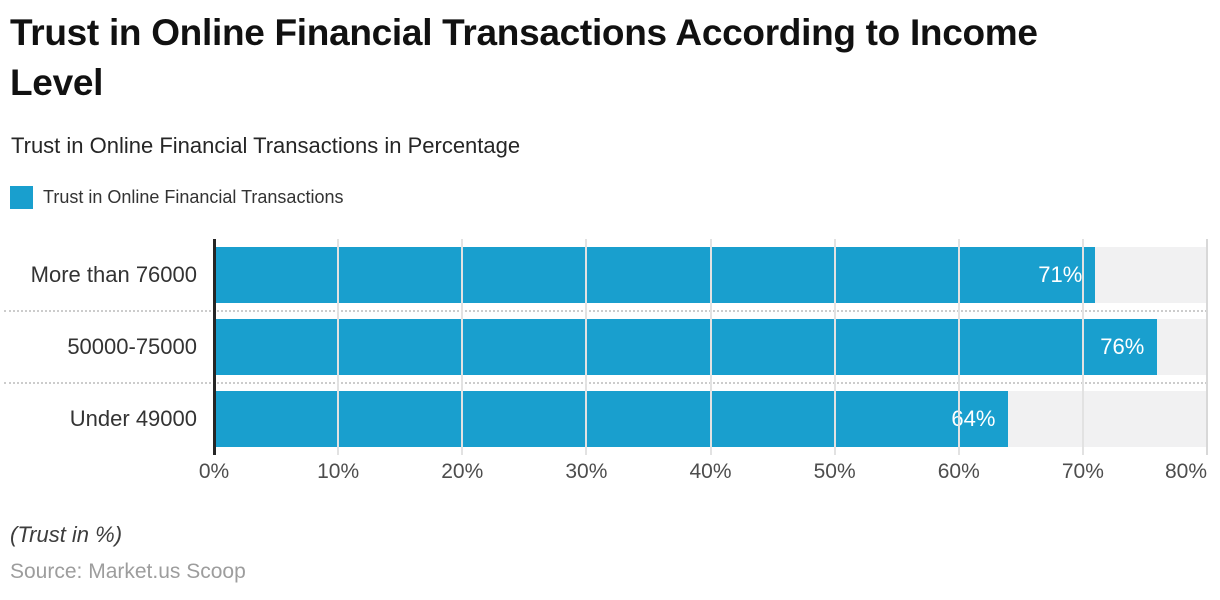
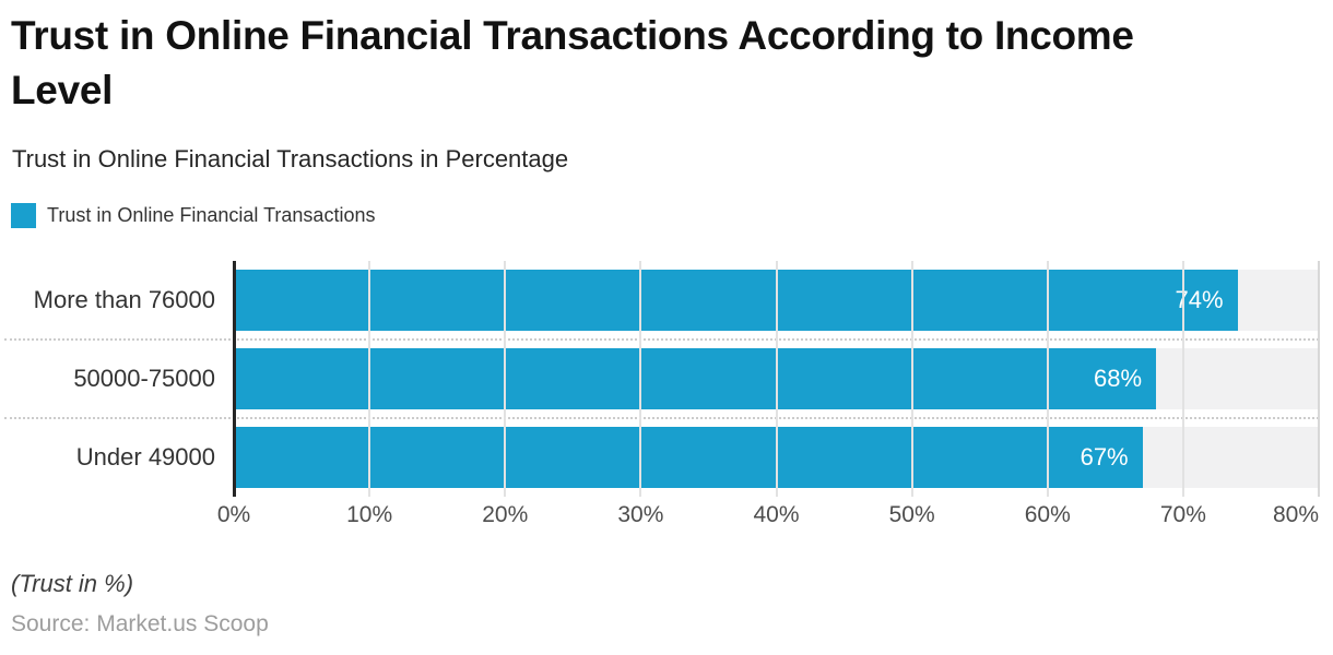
More than 76000: 71% -> 74%
50000-75000: 76% -> 68%
Under 49000: 64% -> 67%
